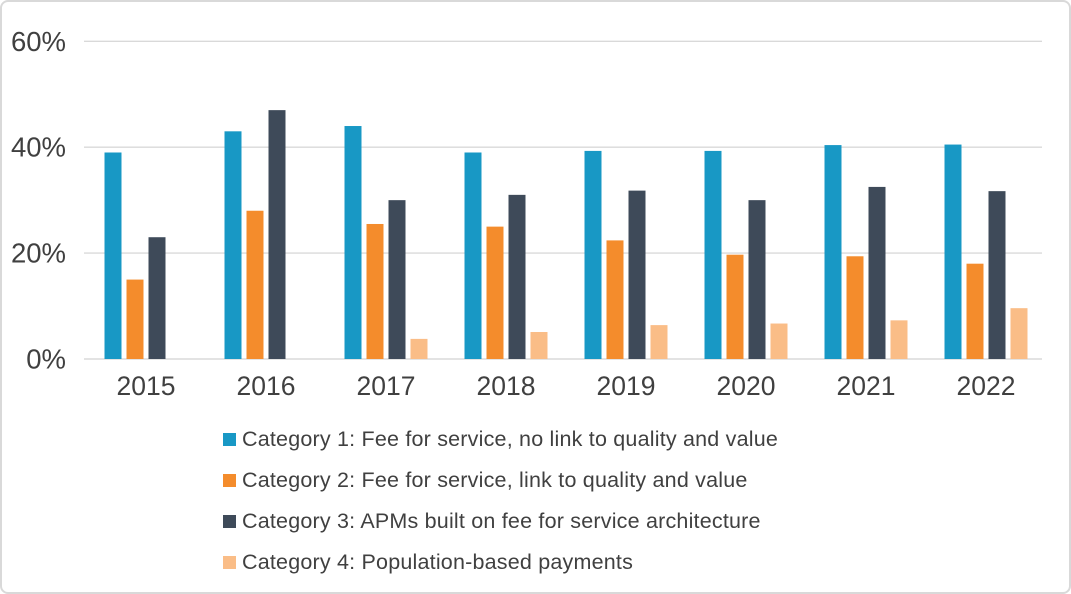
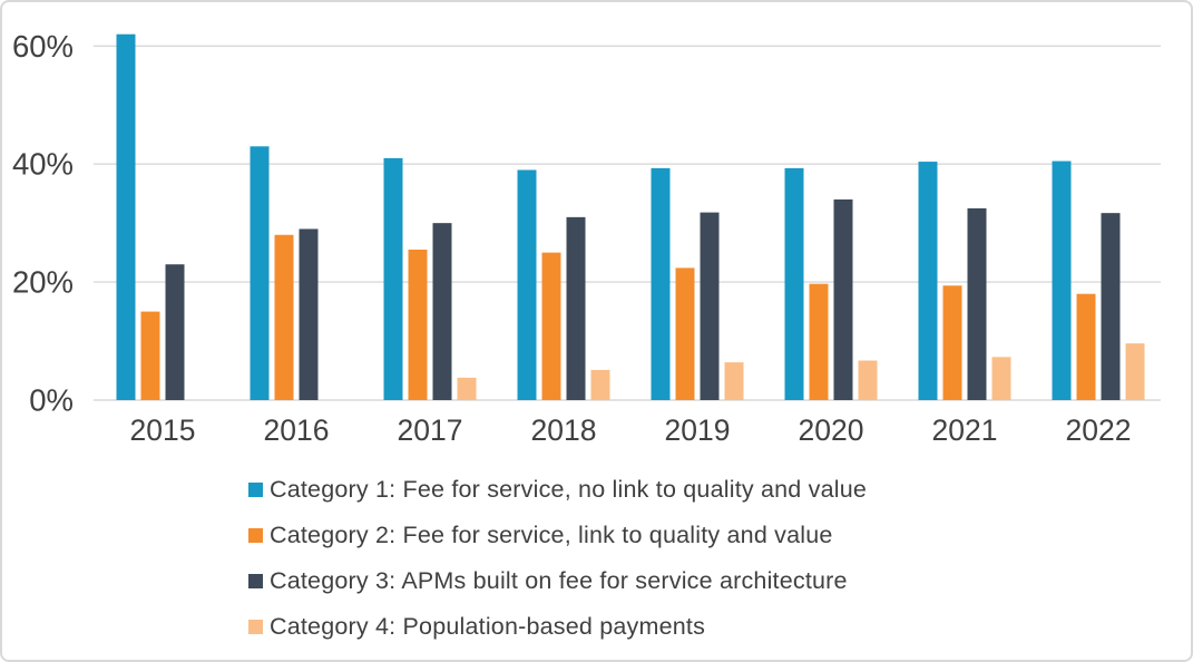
Category 1: Fee for service, no link to quality and value/2015: 39% -> 62%
Category 3: APMs built on fee for service architecture/2016: 47% -> 29%
Category 1: Fee for service, no link to quality and value/2017: 44% -> 41%
Category 3: APMs built on fee for service architecture/2020: 30% -> 34%
